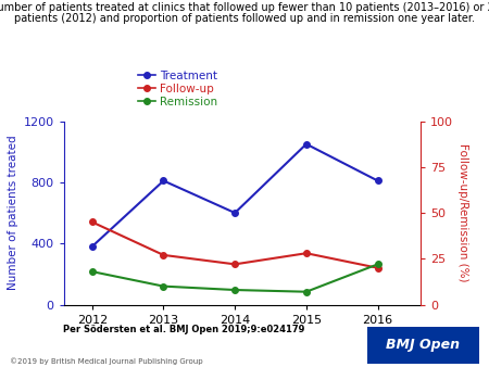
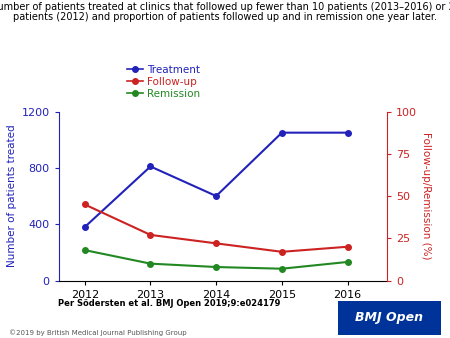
Follow-up/2015: 28 -> 17
Treatment/2016: 810 -> 1050
Remission/2016: 22 -> 11
